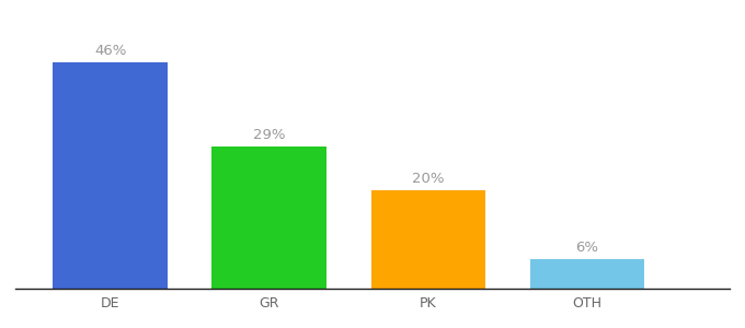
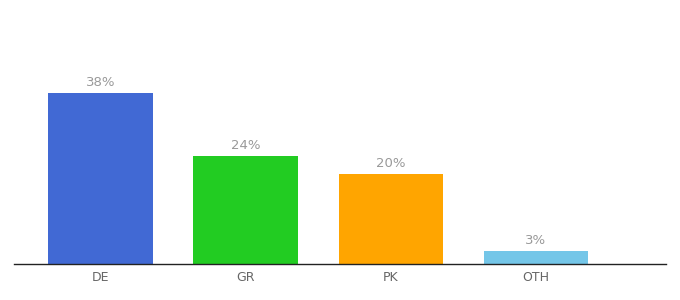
DE: 46% -> 38%
GR: 29% -> 24%
OTH: 6% -> 3%
